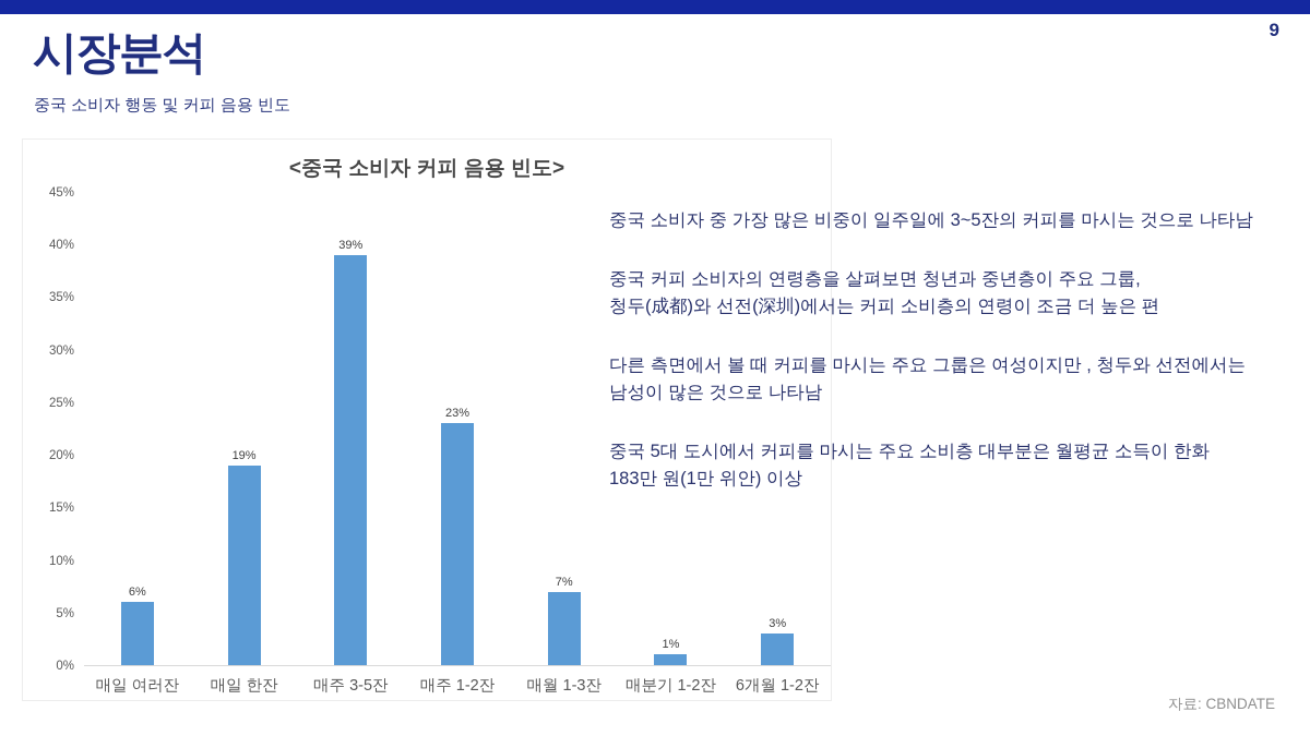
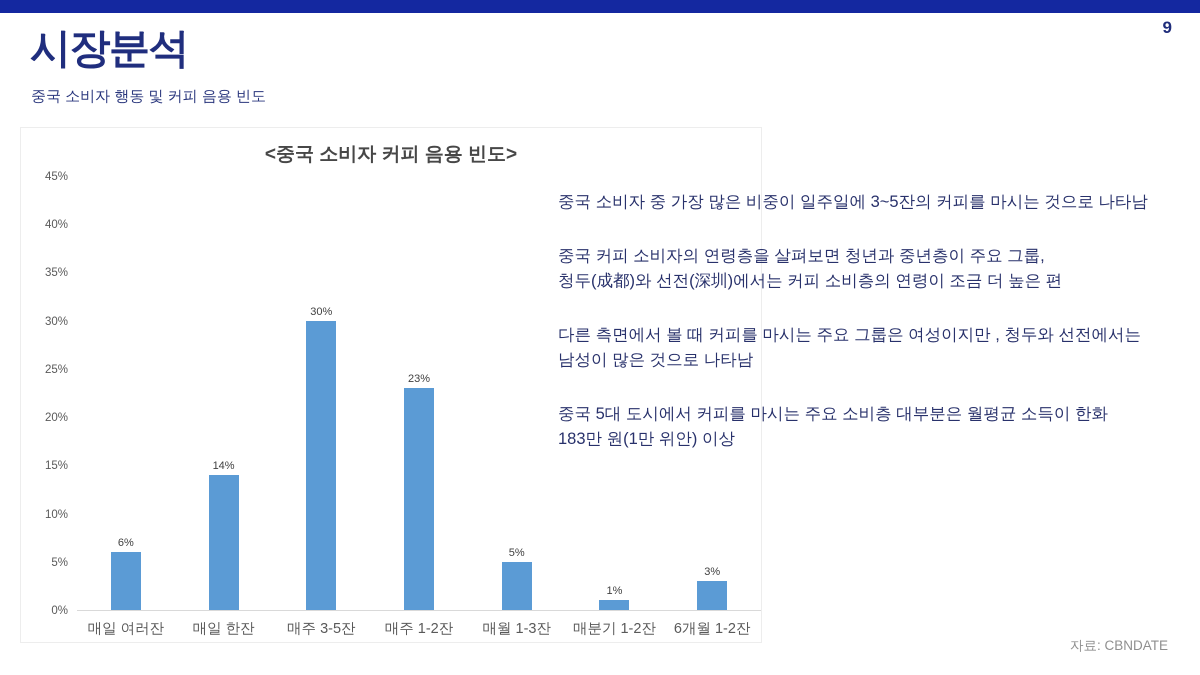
매일 한잔: 19% -> 14%
매주 3-5잔: 39% -> 30%
매월 1-3잔: 7% -> 5%
